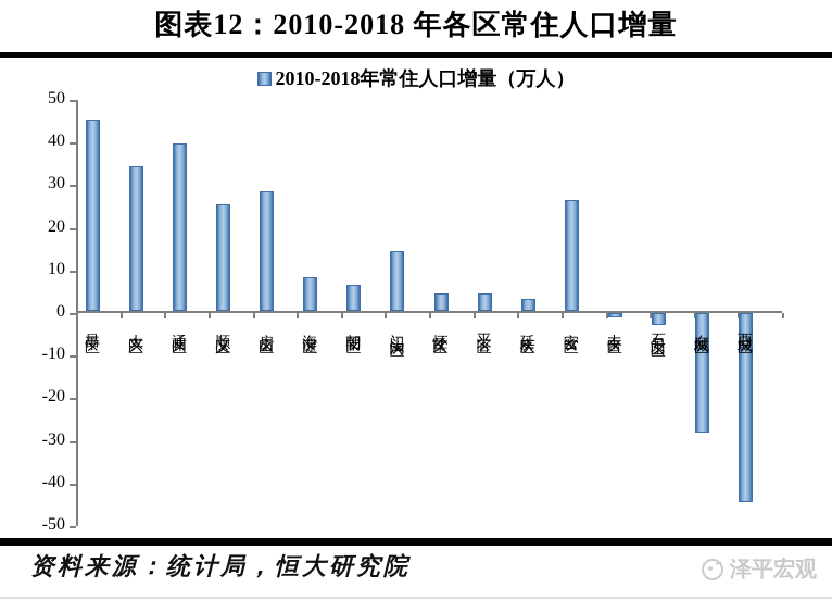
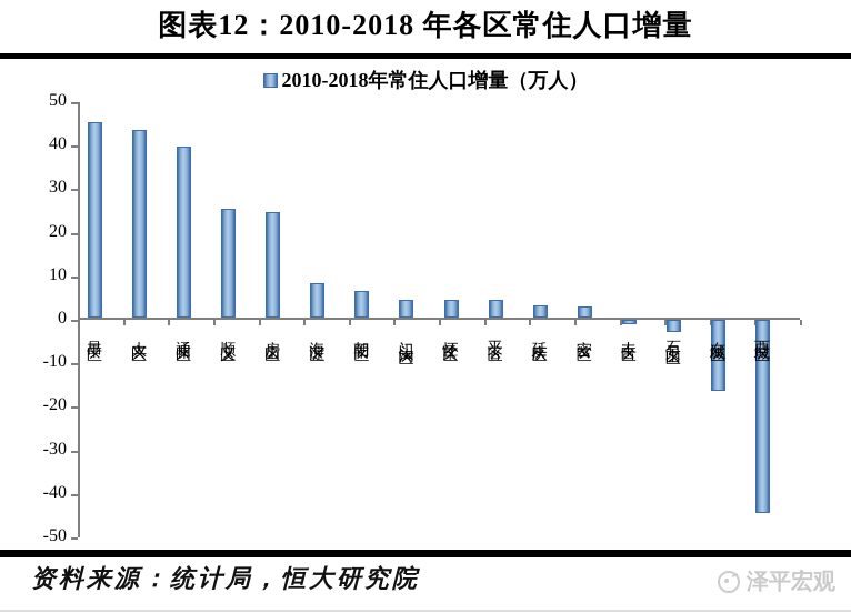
大兴区: 34 -> 43
房山区: 28 -> 24
门头沟区: 14 -> 4
密云区: 26 -> 2
东城区: -28 -> -16
